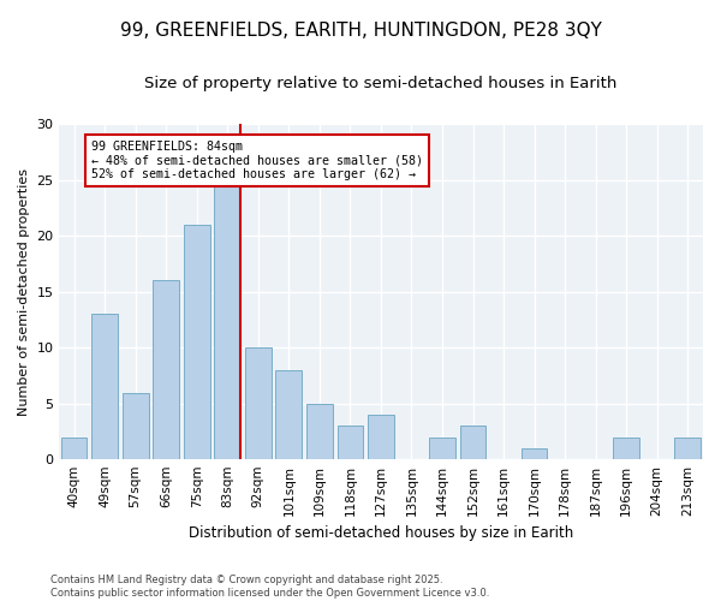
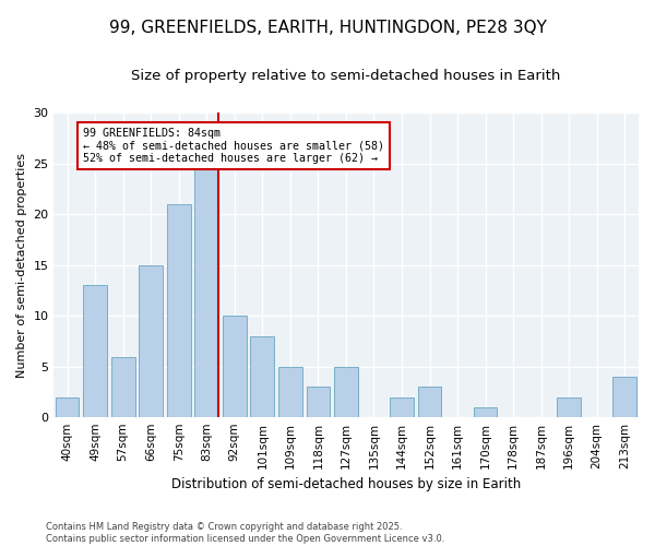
66sqm: 16 -> 15
127sqm: 4 -> 5
213sqm: 2 -> 4
